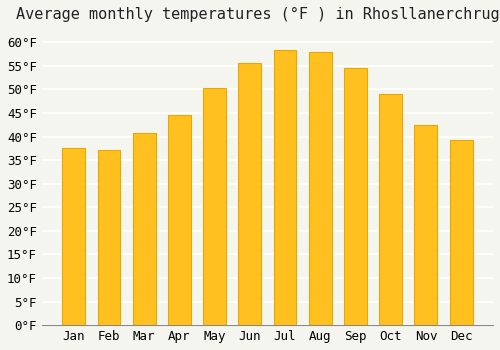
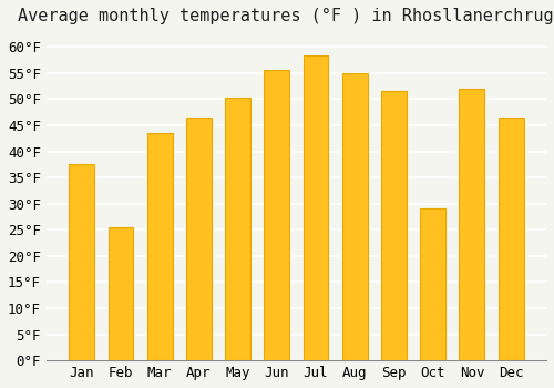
Feb: 37.2°F -> 25.5°F
Mar: 40.7°F -> 43.5°F
Apr: 44.5°F -> 46.5°F
Aug: 57.9°F -> 55.0°F
Sep: 54.5°F -> 51.5°F
Oct: 49.1°F -> 29.0°F
Nov: 42.5°F -> 52.0°F
Dec: 39.2°F -> 46.5°F
